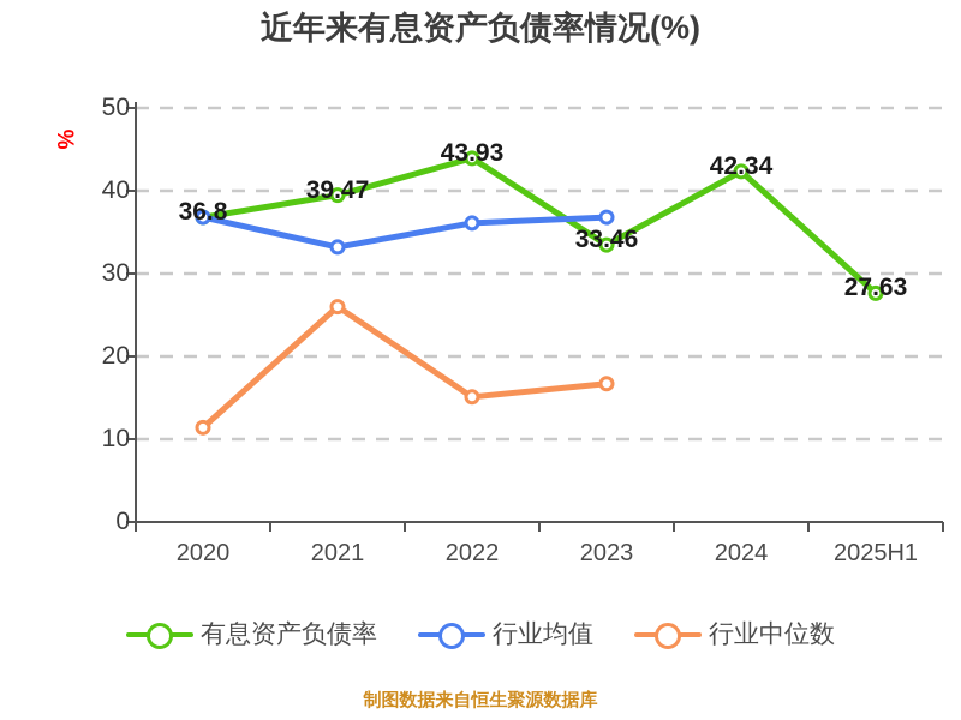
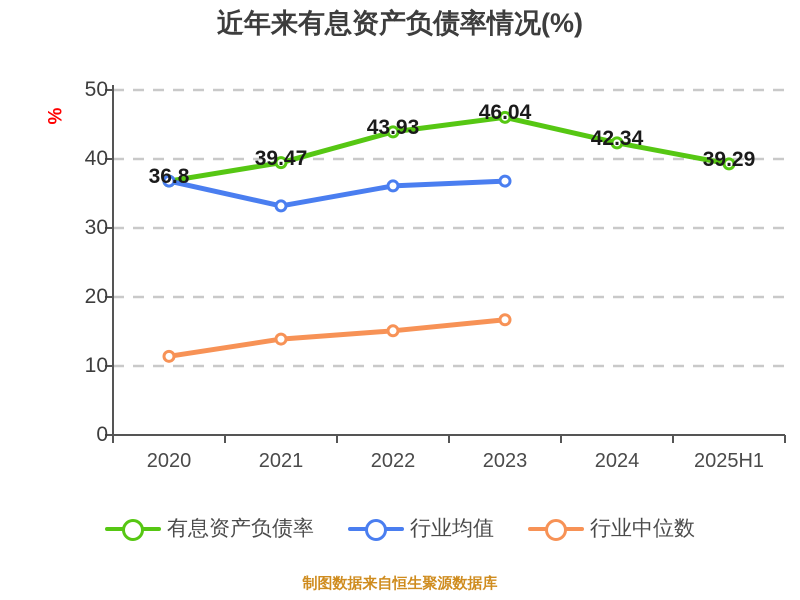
行业中位数/2021: 26 -> 14
有息资产负债率/2023: 33.46 -> 46.04
有息资产负债率/2025H1: 27.63 -> 39.29
